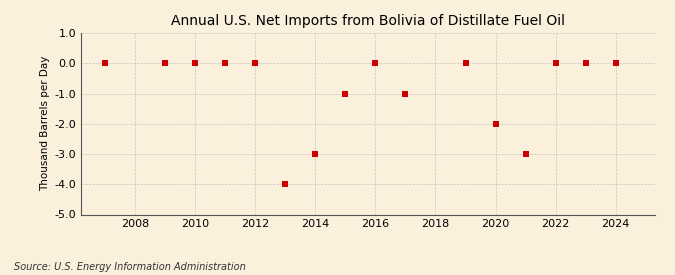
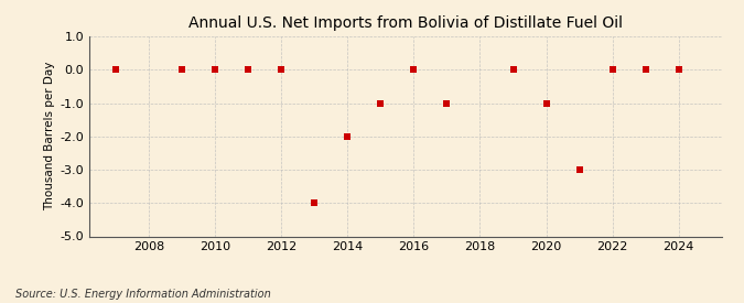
2014: -3 -> -2
2020: -2 -> -1
